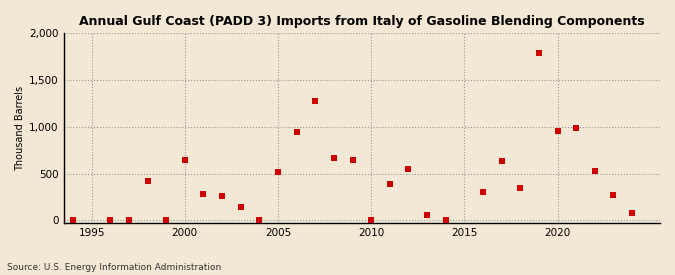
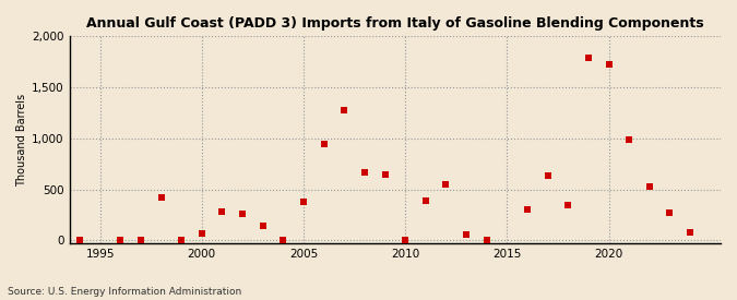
2000: 640 -> 60
2005: 520 -> 380
2020: 960 -> 1,730
